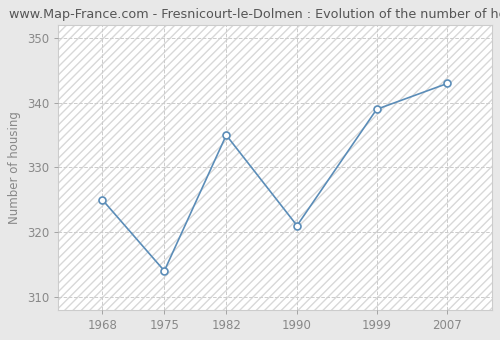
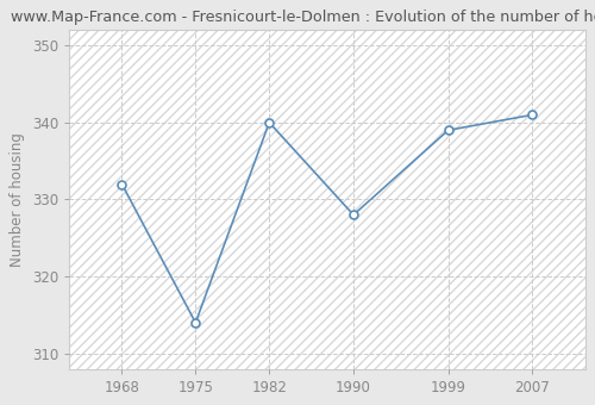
1968: 325 -> 332
1982: 335 -> 340
1990: 321 -> 328
2007: 343 -> 341
